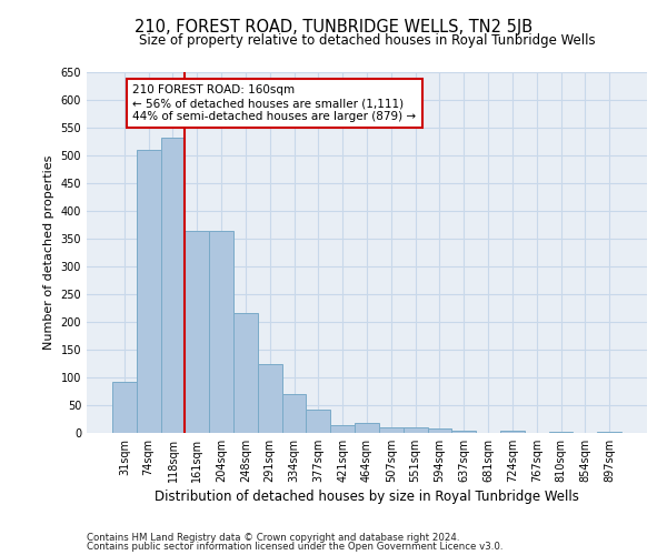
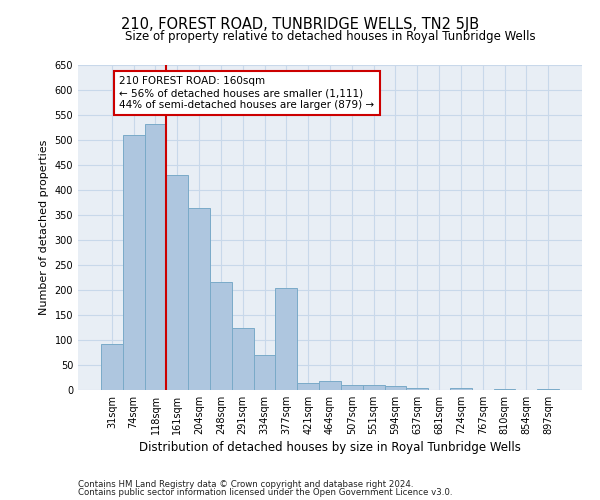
161sqm: 365 -> 430
377sqm: 42 -> 204
